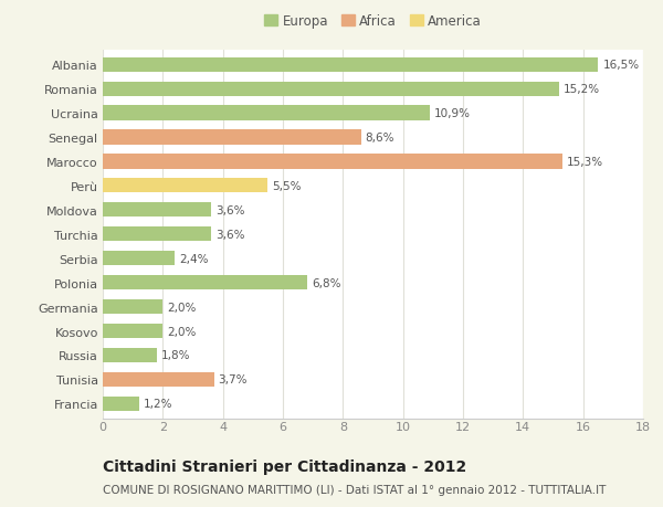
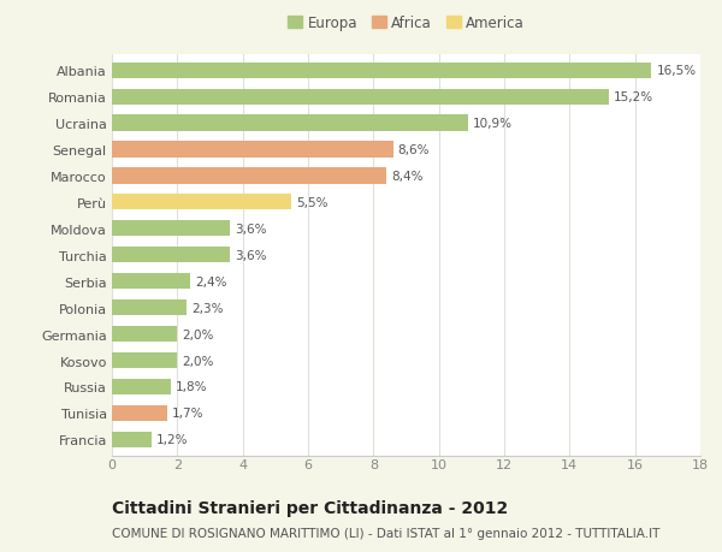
Marocco: 15,3% -> 8,4%
Polonia: 6,8% -> 2,3%
Tunisia: 3,7% -> 1,7%
